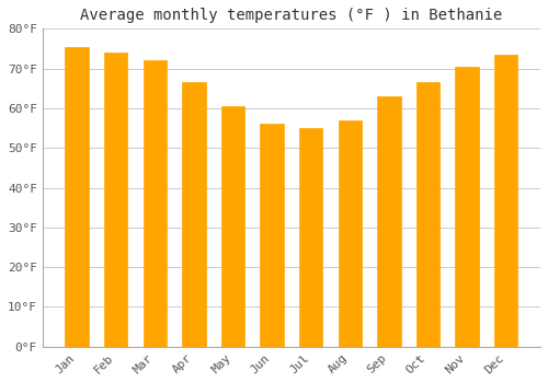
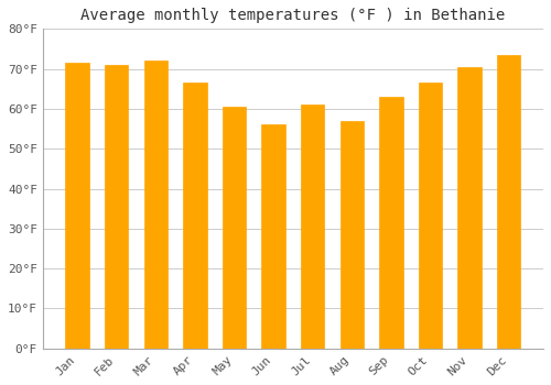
Jan: 75.5°F -> 71.5°F
Feb: 74.0°F -> 71.0°F
Jul: 55.0°F -> 61.0°F
